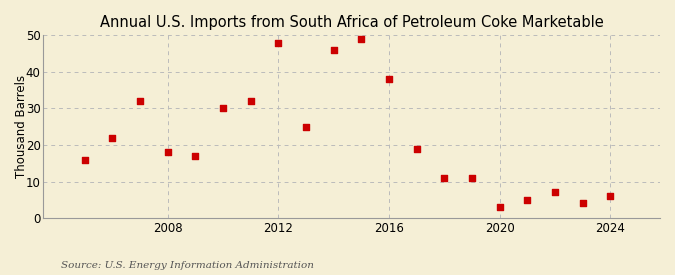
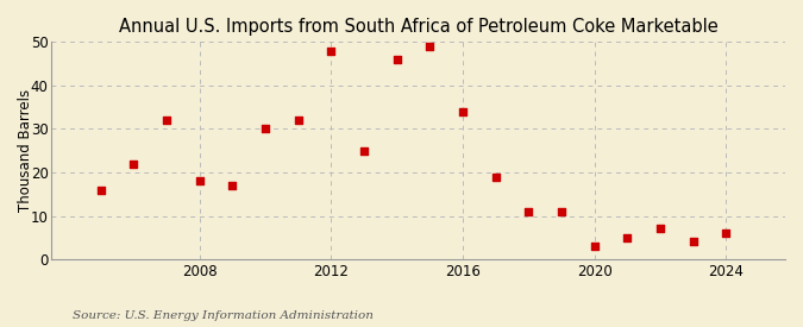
2016: 38 -> 34
